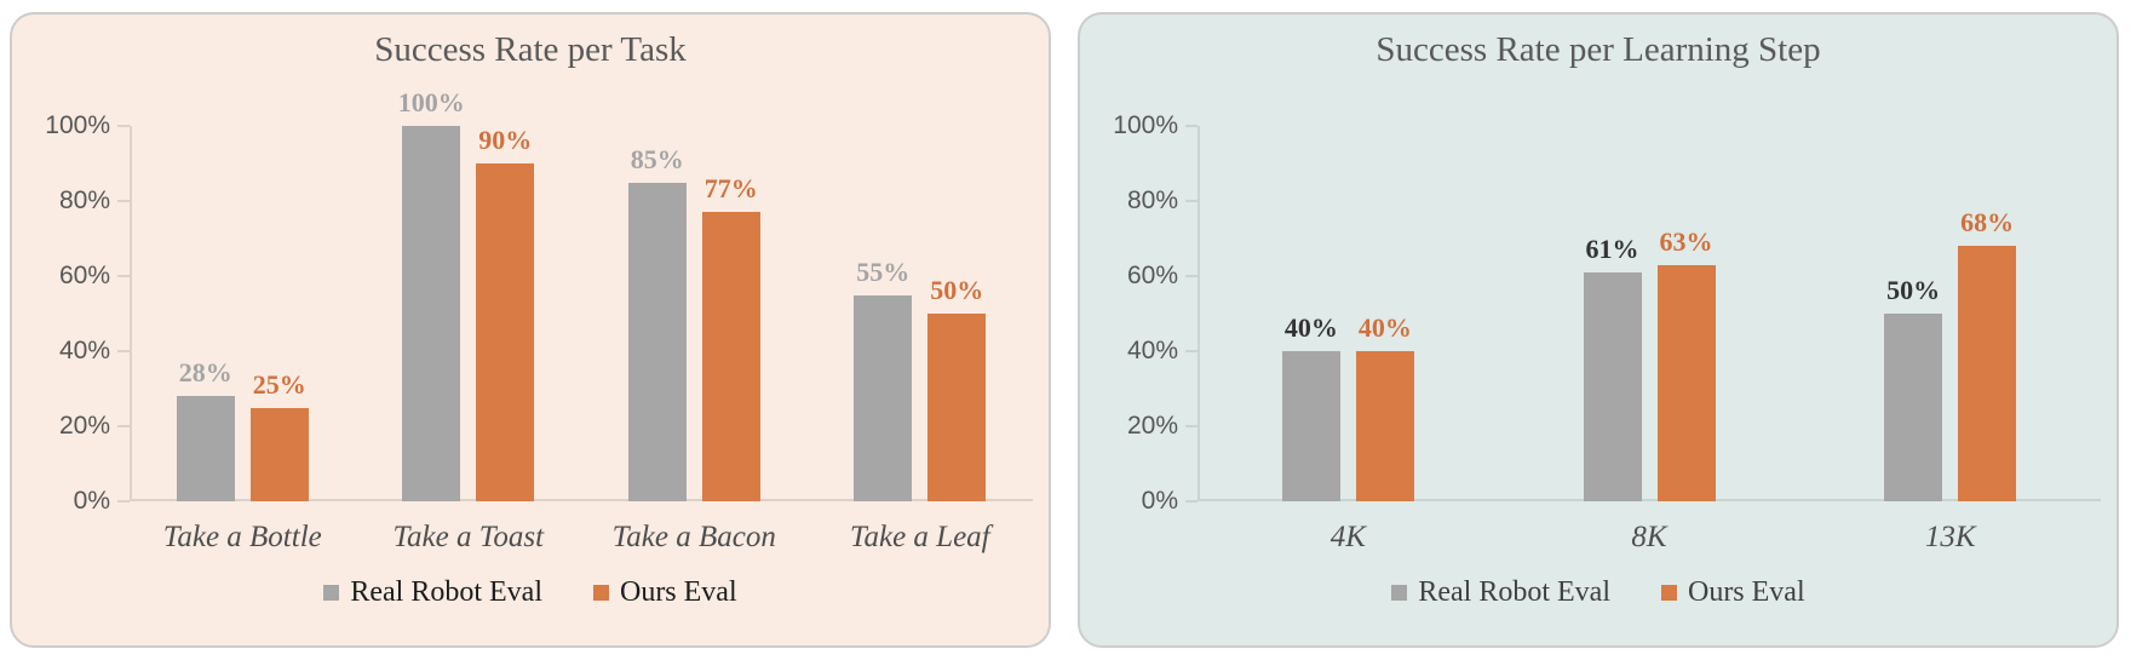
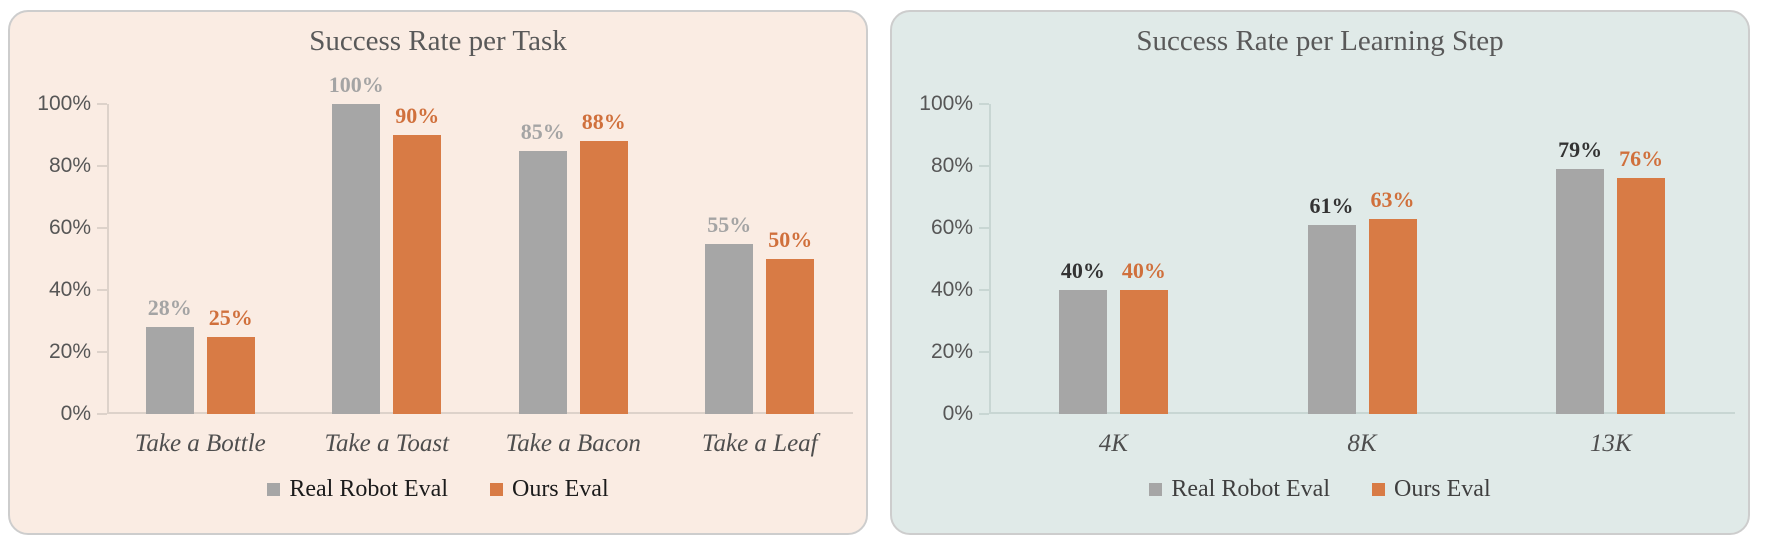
Success Rate per Task/Ours Eval/Take a Bacon: 77% -> 88%
Success Rate per Learning Step/Real Robot Eval/13K: 50% -> 79%
Success Rate per Learning Step/Ours Eval/13K: 68% -> 76%
